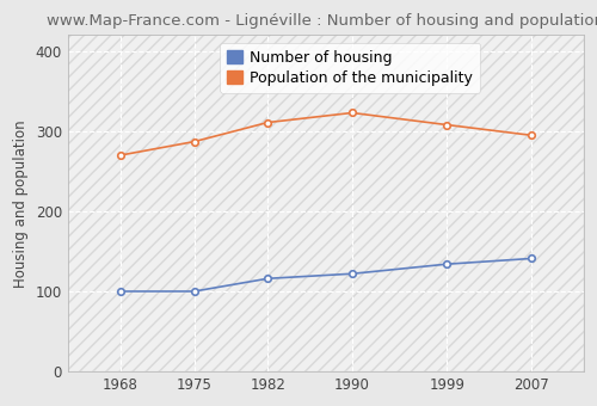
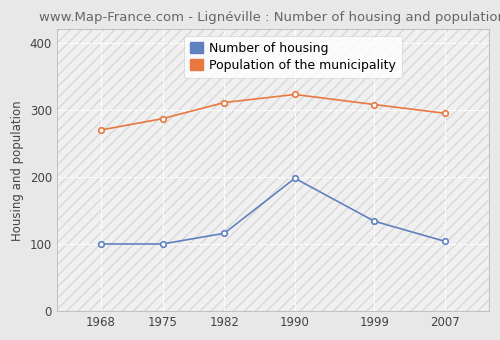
Number of housing/1990: 122 -> 198
Number of housing/2007: 141 -> 104
